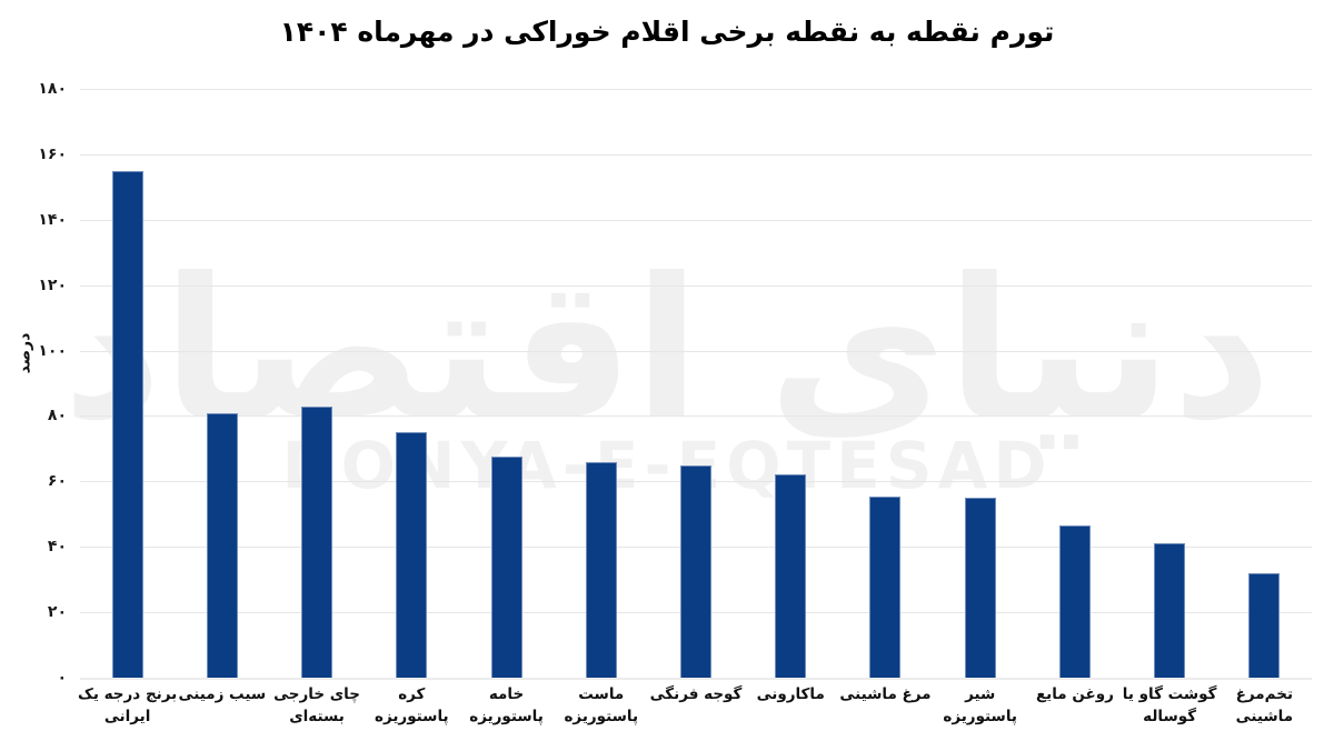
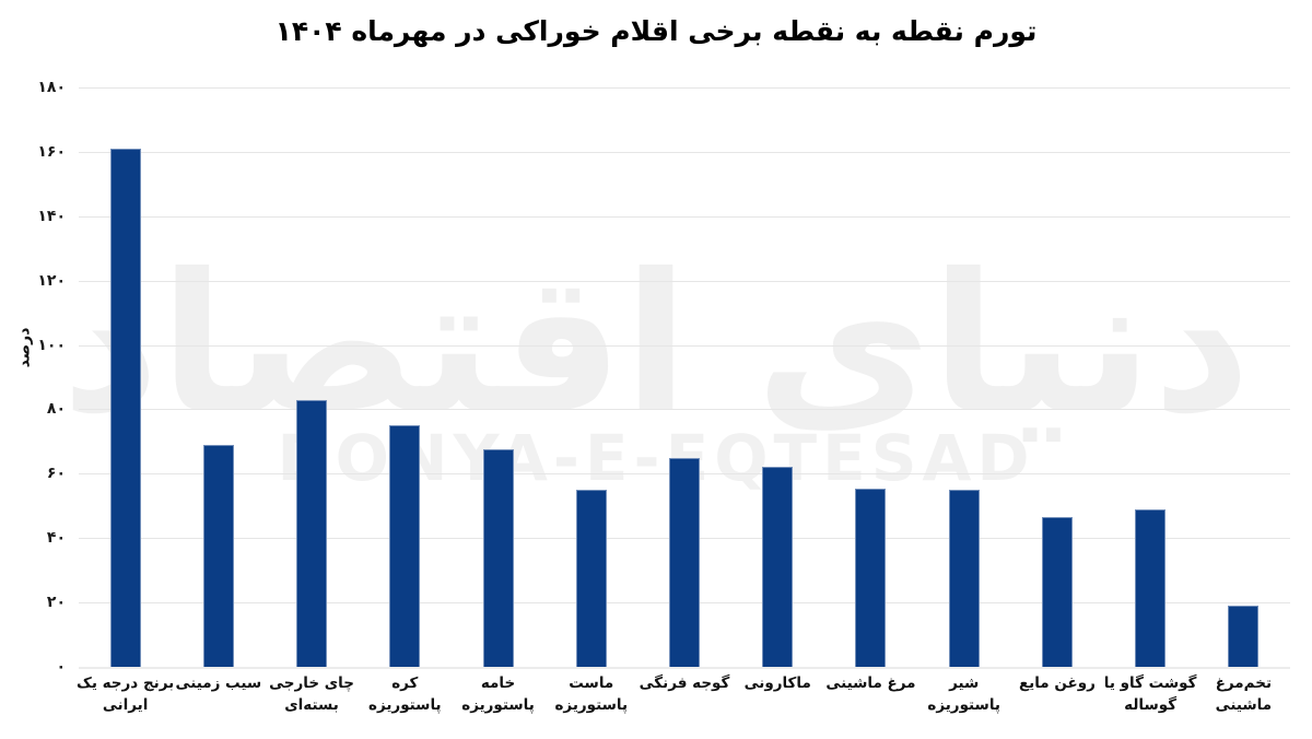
برنج درجه یک ایرانی: 155 -> 161
سیب زمینی: 81 -> 69
ماست پاستوریزه: 66 -> 55
گوشت گاو یا گوساله: 41 -> 49
تخم‌مرغ ماشینی: 32 -> 19
